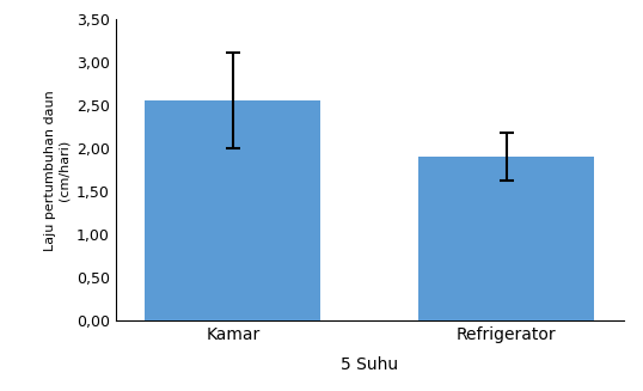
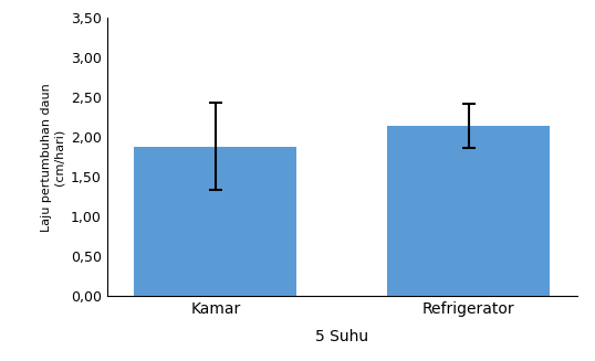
Kamar: 2,56 -> 1,88
Refrigerator: 1,91 -> 2,14
